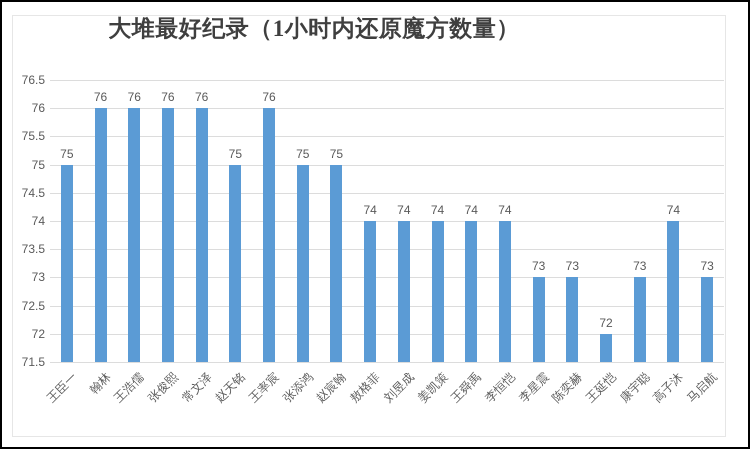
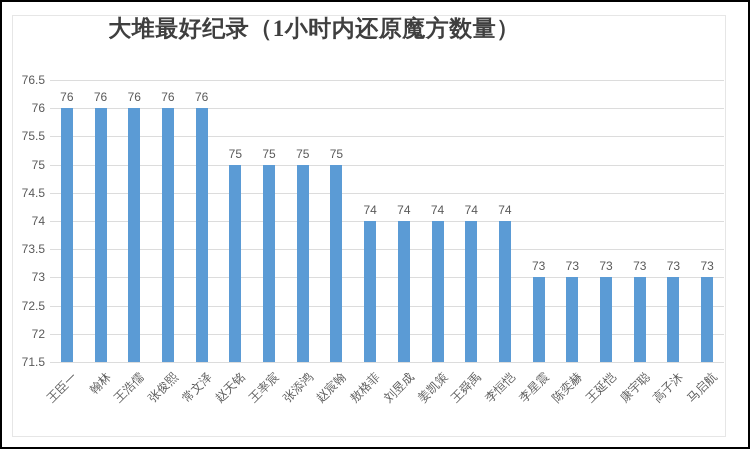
王臣一: 75 -> 76
王率宸: 76 -> 75
王延恺: 72 -> 73
高子沐: 74 -> 73
